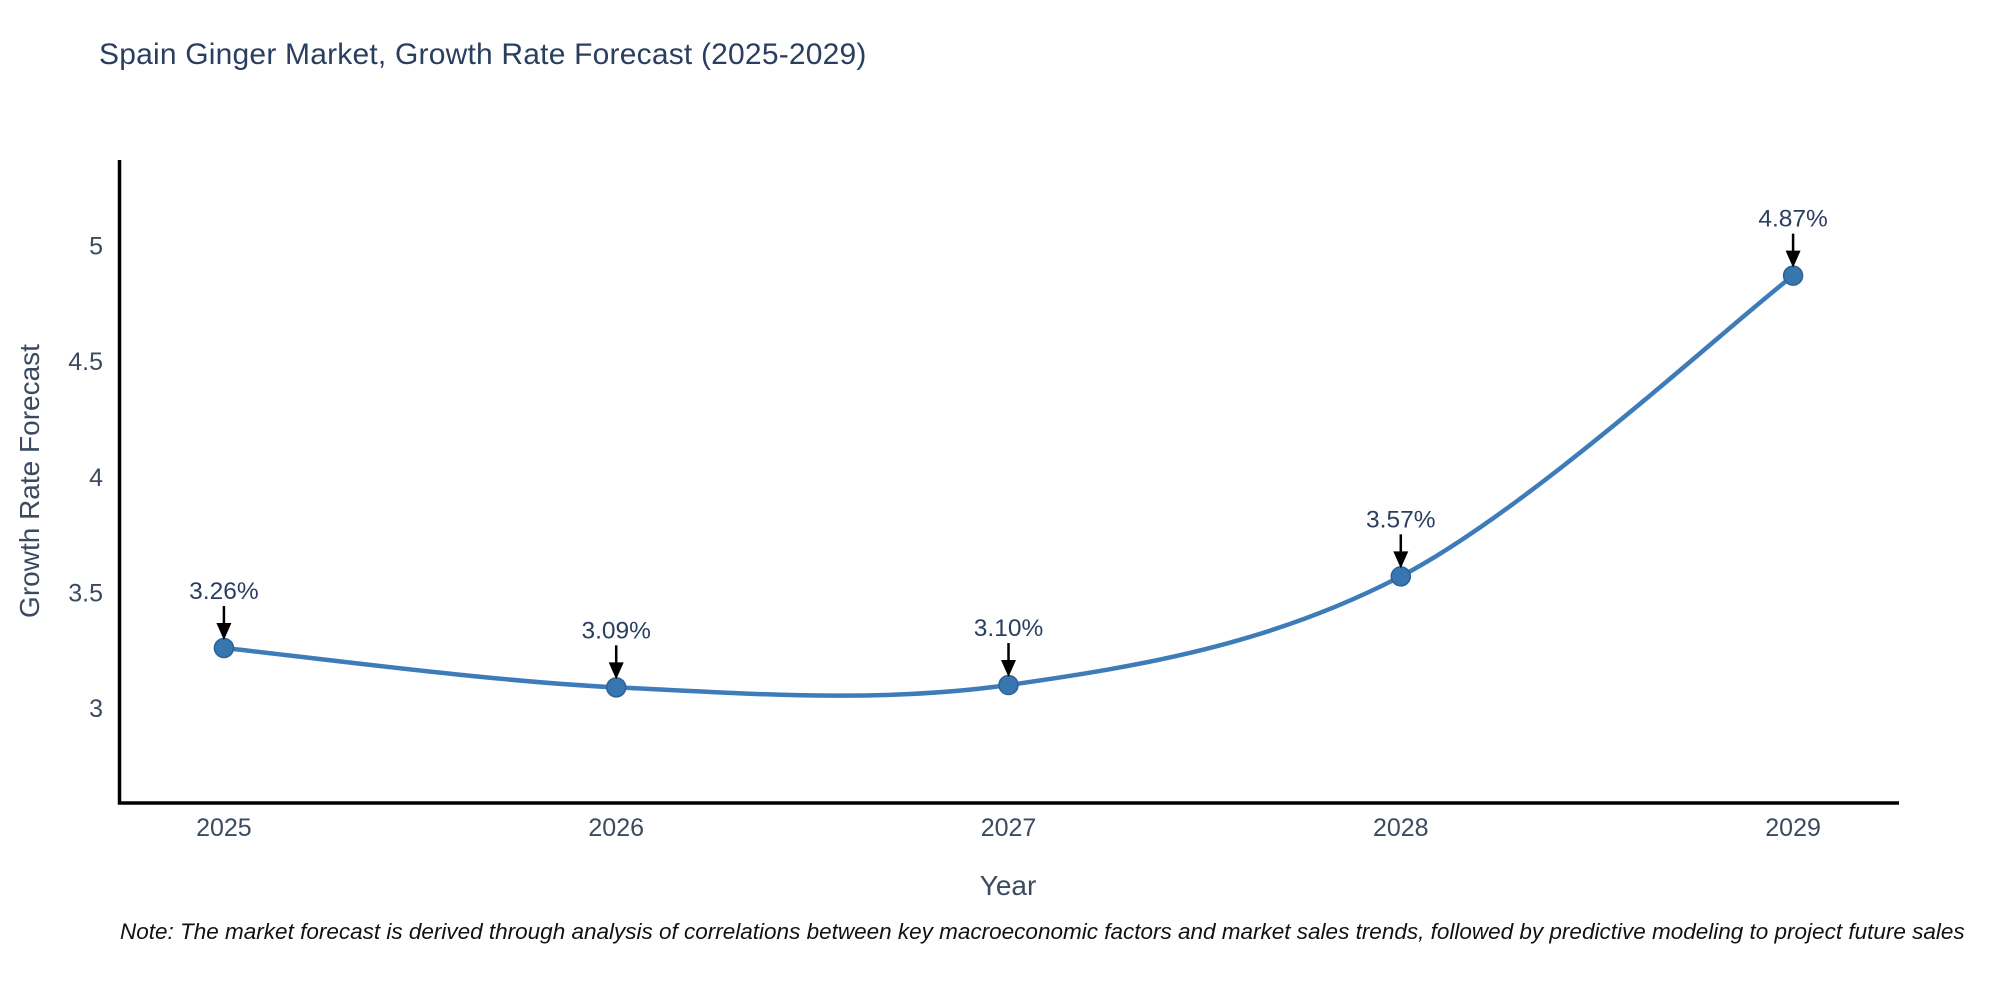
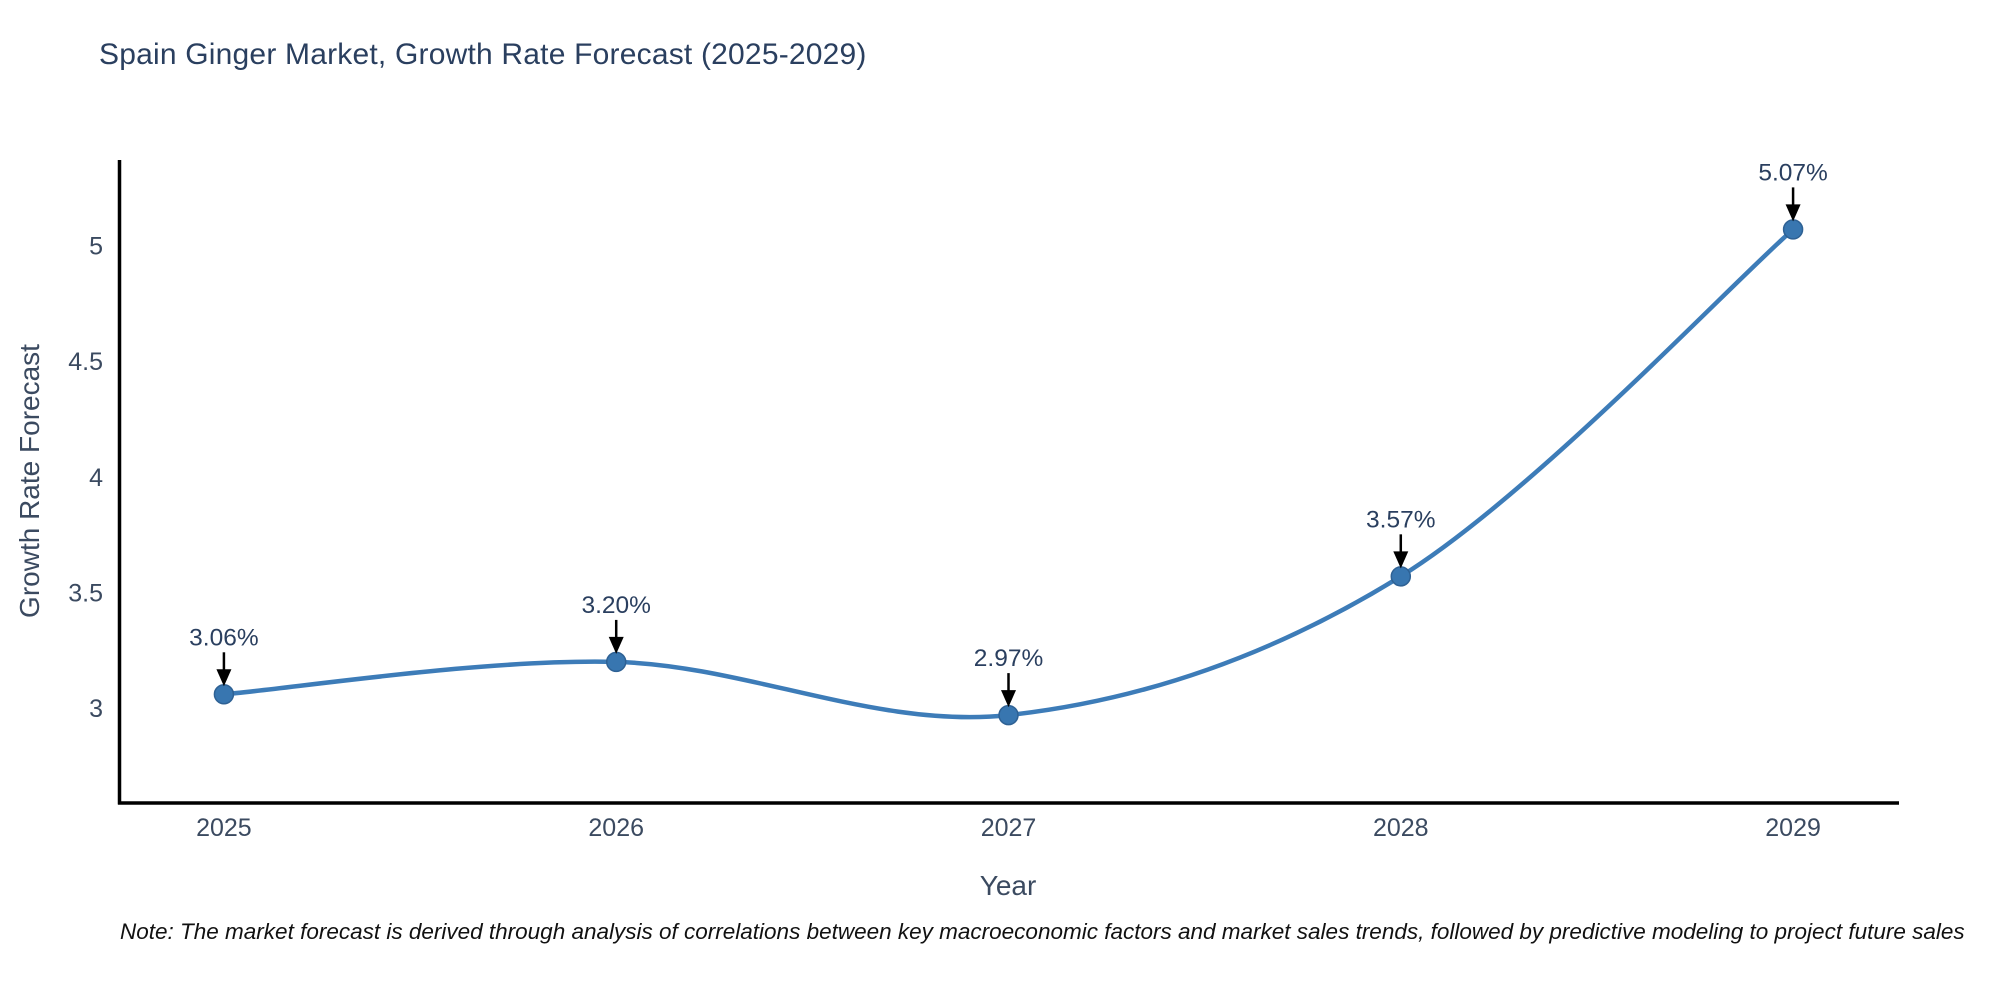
2025: 3.26% -> 3.06%
2026: 3.09% -> 3.20%
2027: 3.10% -> 2.97%
2029: 4.87% -> 5.07%
